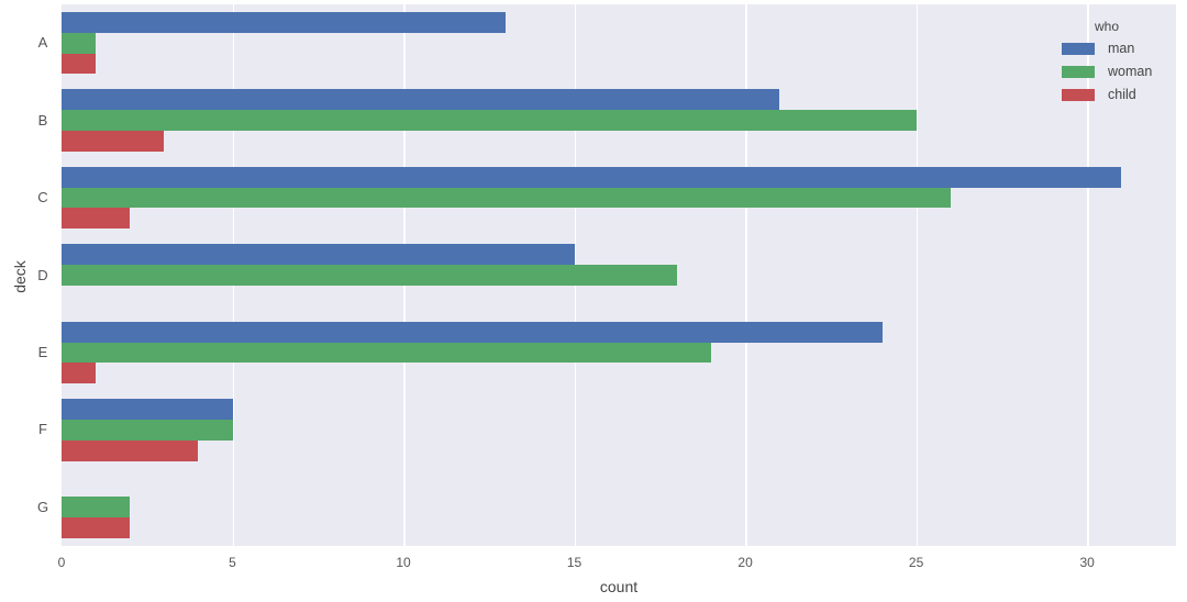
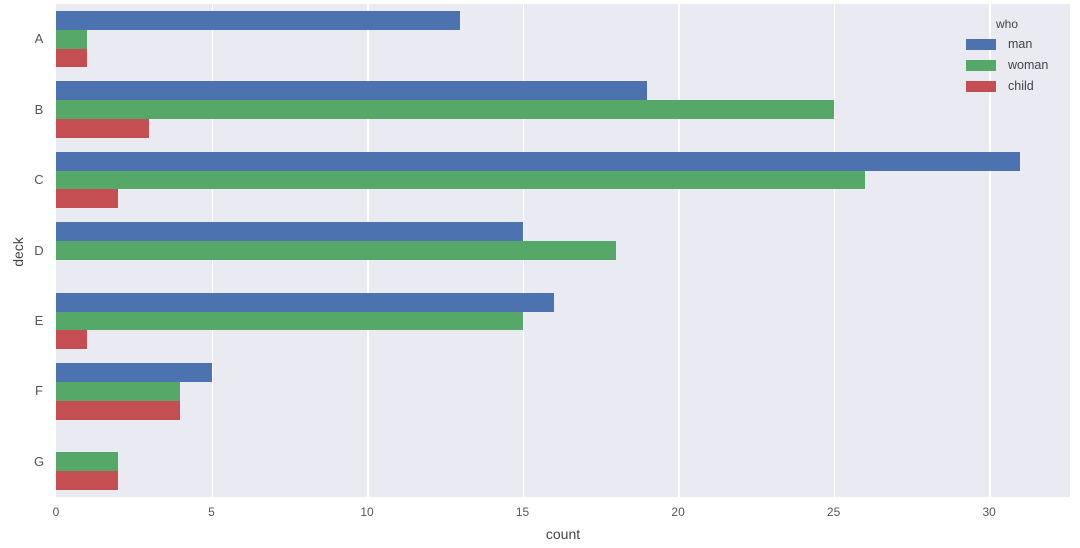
man/B: 21 -> 19
man/E: 24 -> 16
woman/E: 19 -> 15
woman/F: 5 -> 4
